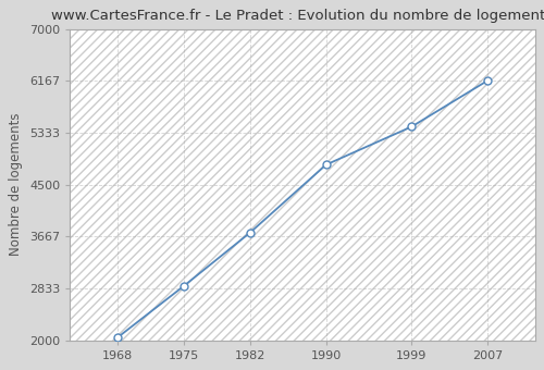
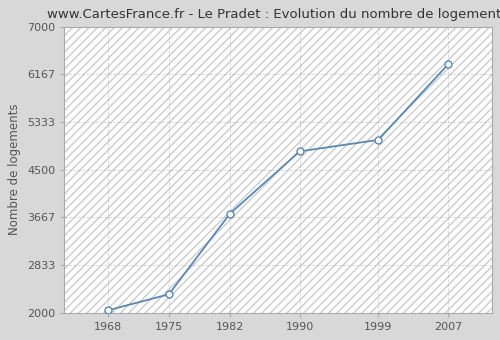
1975: 2870 -> 2320
1999: 5430 -> 5020
2007: 6170 -> 6340
